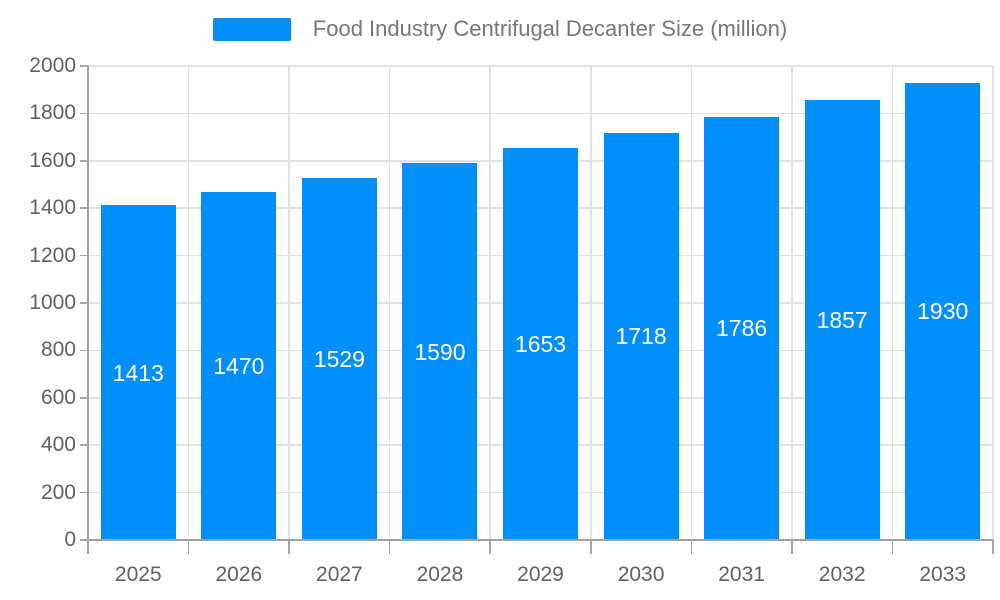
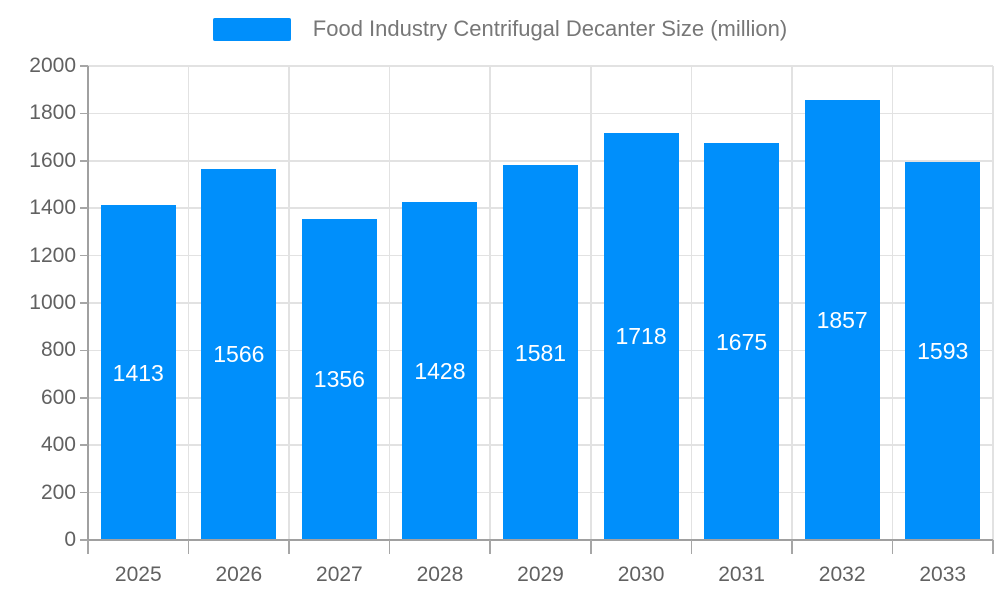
2026: 1470 -> 1566
2027: 1529 -> 1356
2028: 1590 -> 1428
2029: 1653 -> 1581
2031: 1786 -> 1675
2033: 1930 -> 1593
